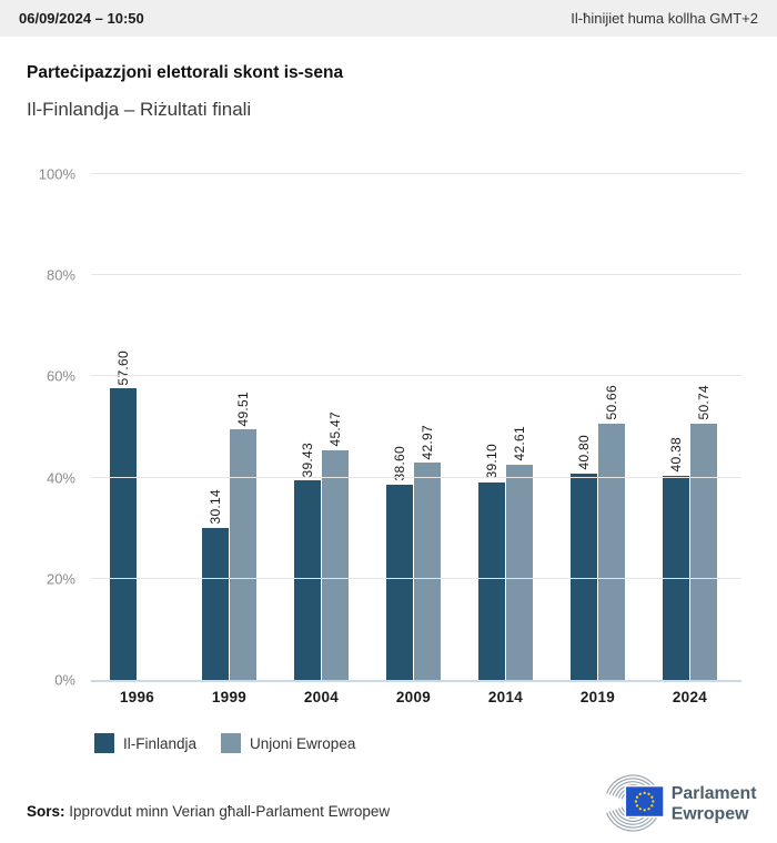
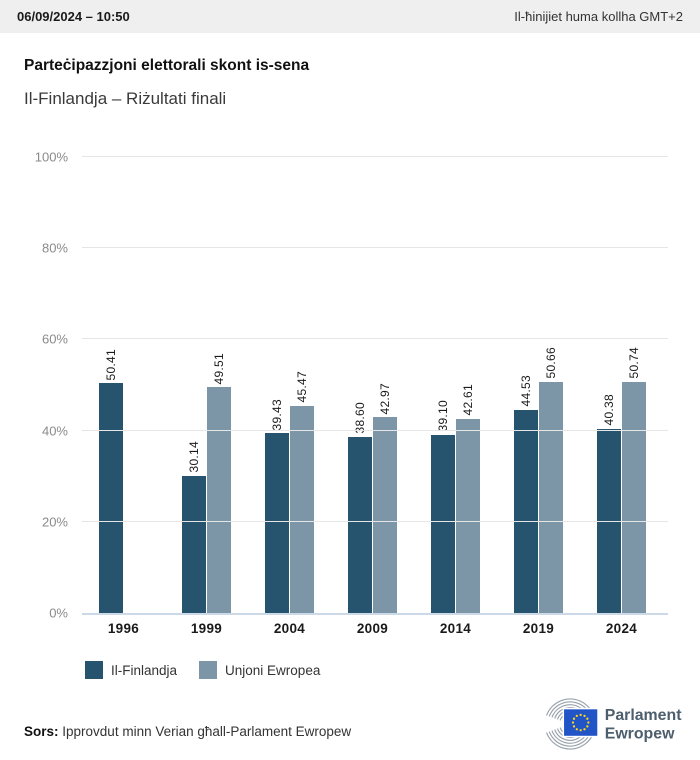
Il-Finlandja/1996: 57.60 -> 50.41
Il-Finlandja/2019: 40.80 -> 44.53
